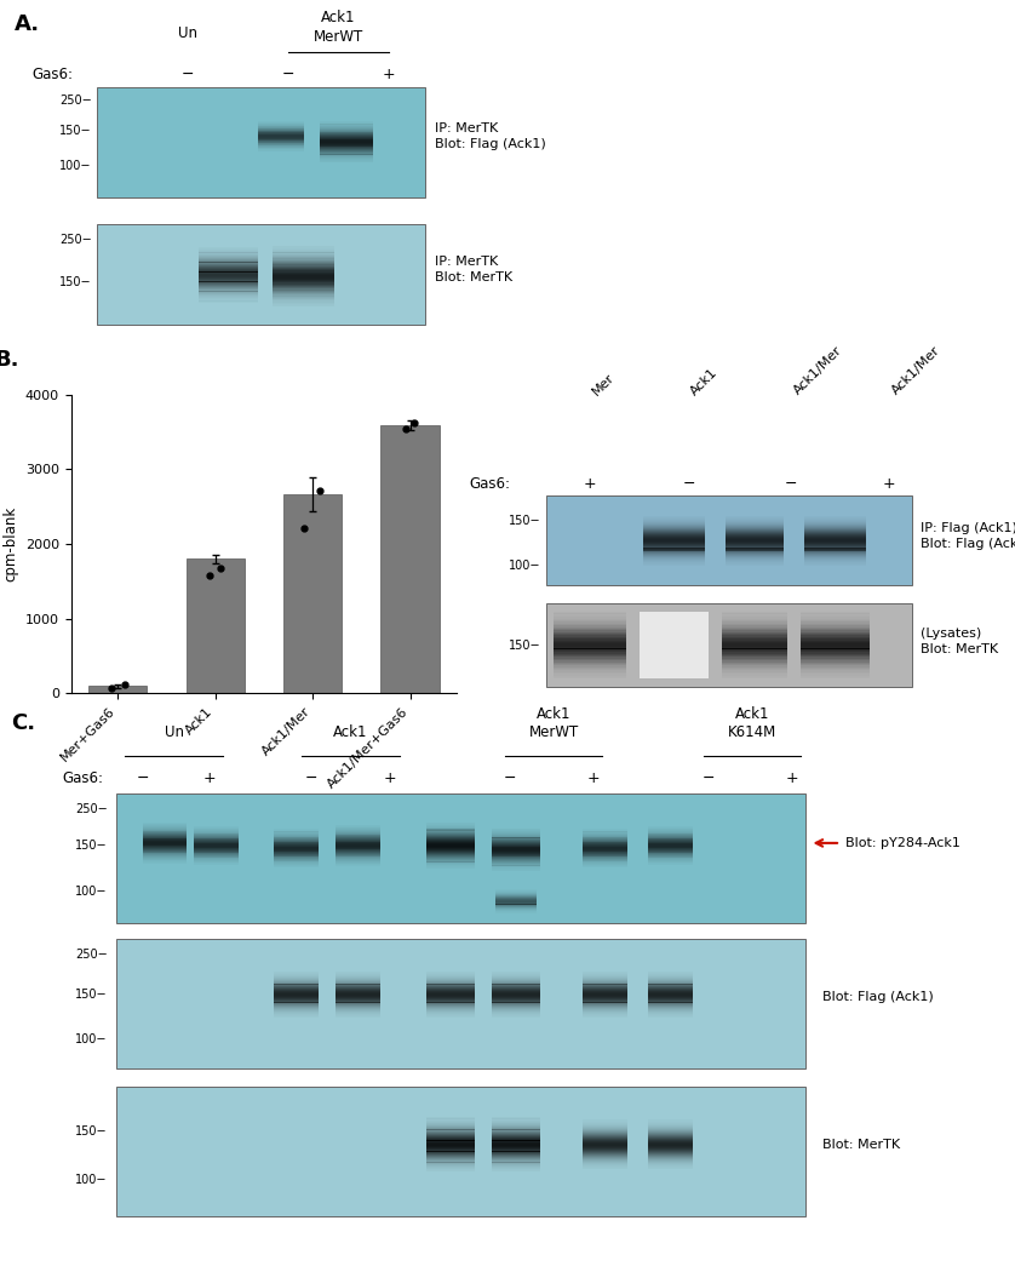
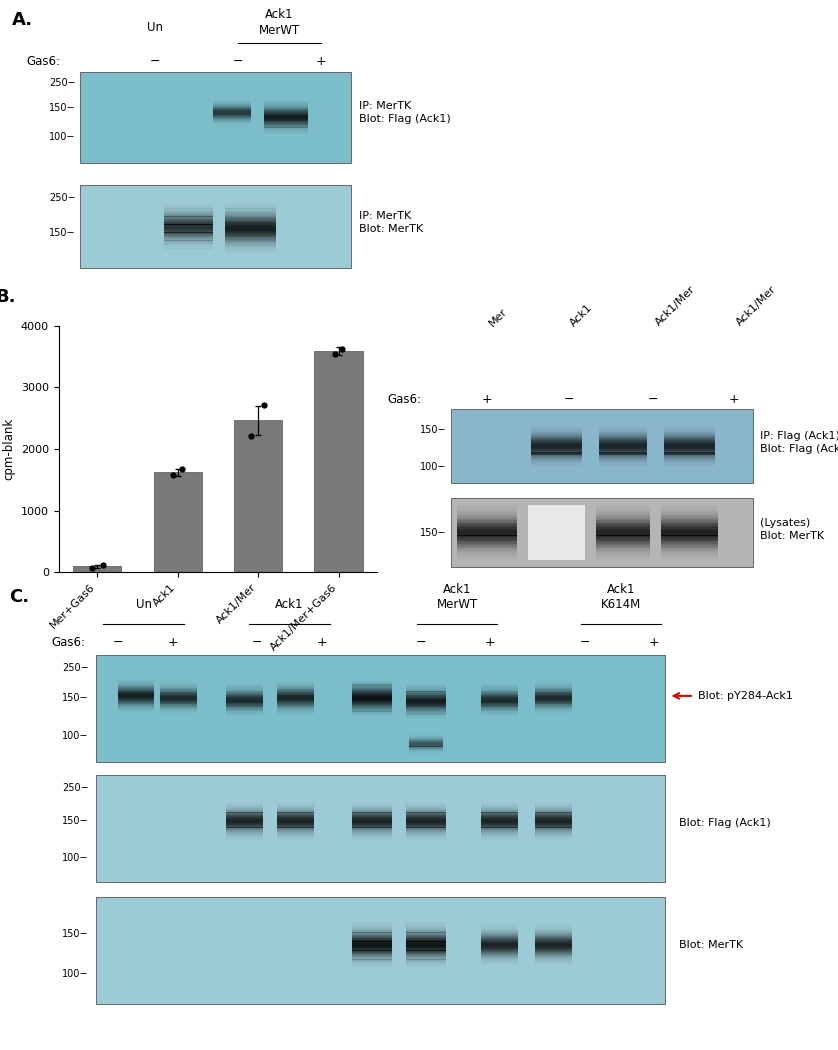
Ack1: 1800 -> 1620
Ack1/Mer: 2660 -> 2460
